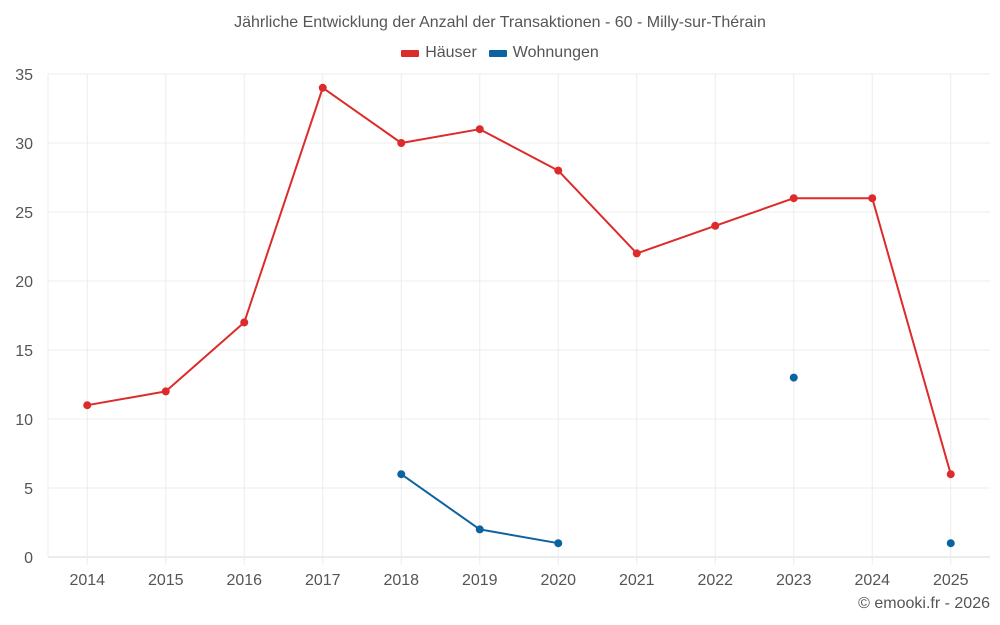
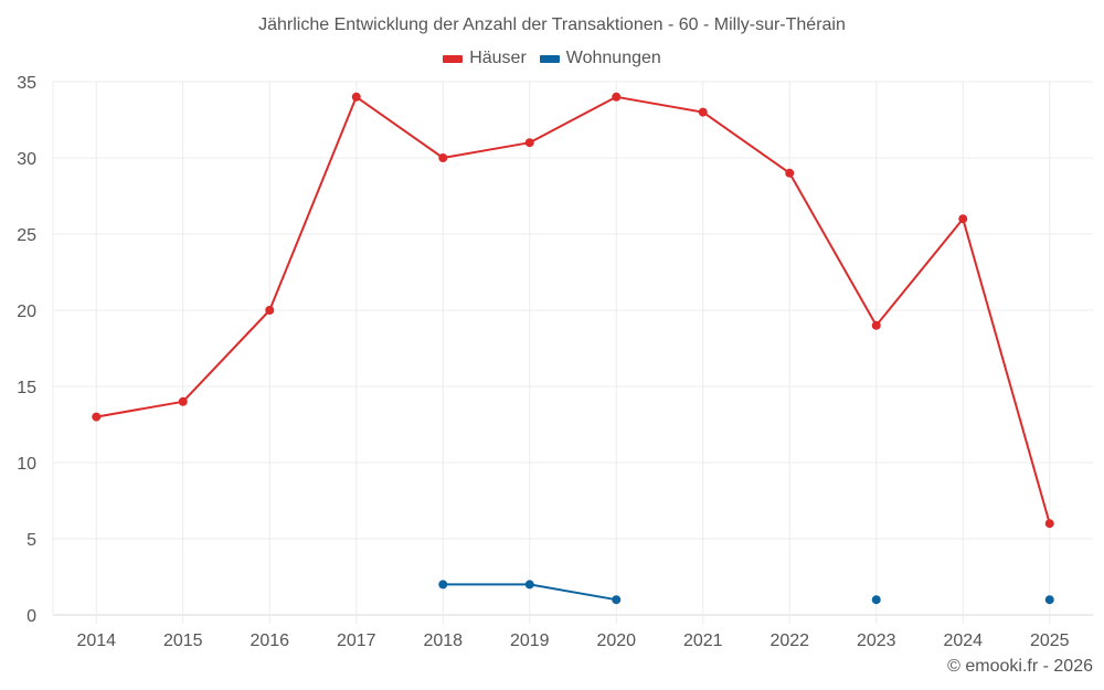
Häuser/2014: 11 -> 13
Häuser/2015: 12 -> 14
Häuser/2016: 17 -> 20
Wohnungen/2018: 6 -> 2
Häuser/2020: 28 -> 34
Häuser/2021: 22 -> 33
Häuser/2022: 24 -> 29
Häuser/2023: 26 -> 19
Wohnungen/2023: 13 -> 1
